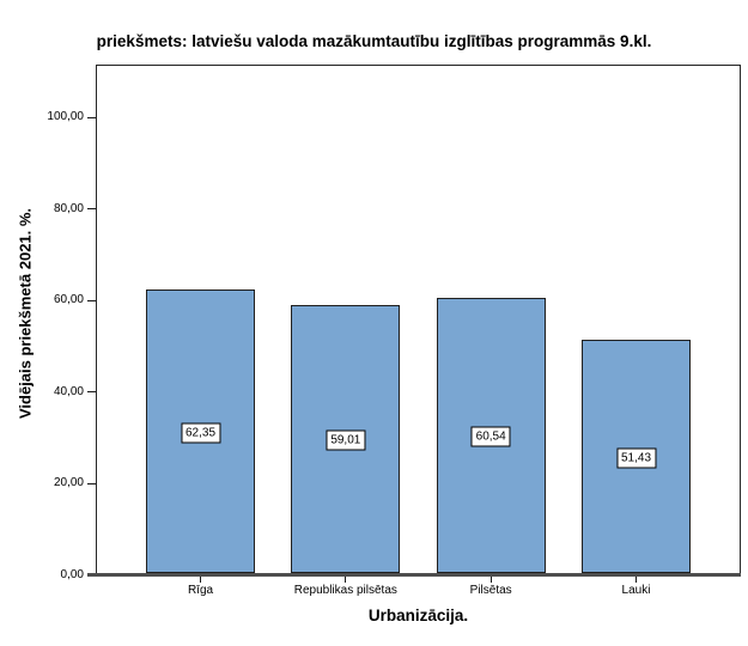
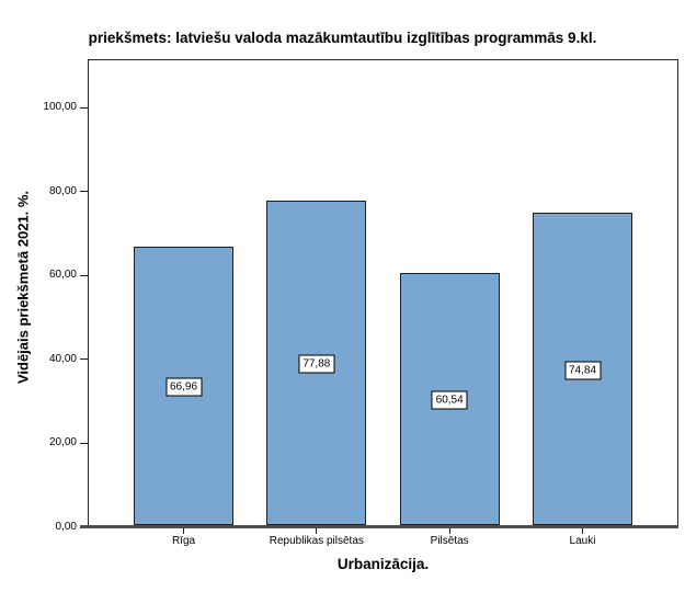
Rīga: 62,35 -> 66,96
Republikas pilsētas: 59,01 -> 77,88
Lauki: 51,43 -> 74,84
